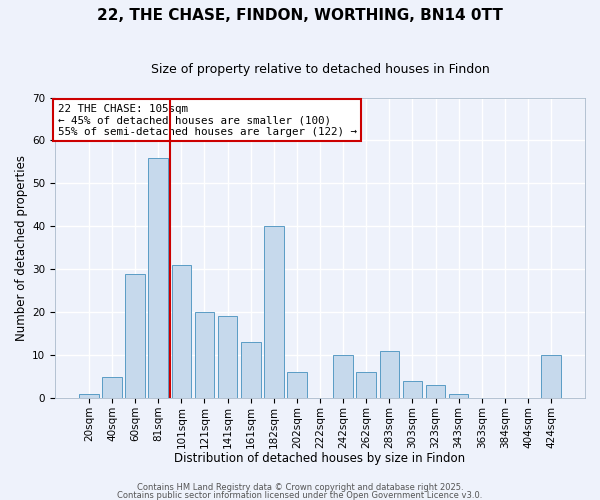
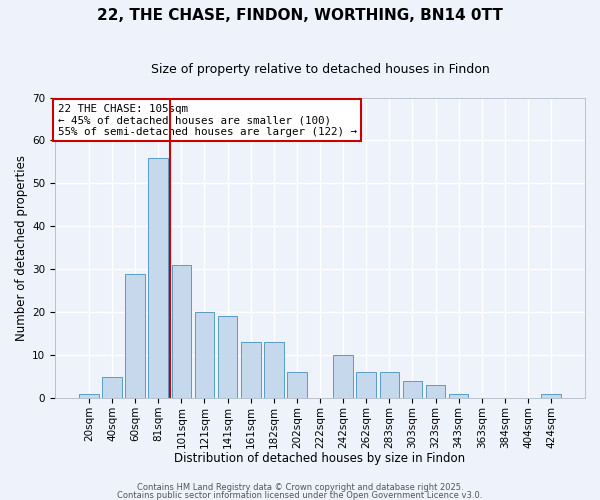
182sqm: 40 -> 13
283sqm: 11 -> 6
424sqm: 10 -> 1
